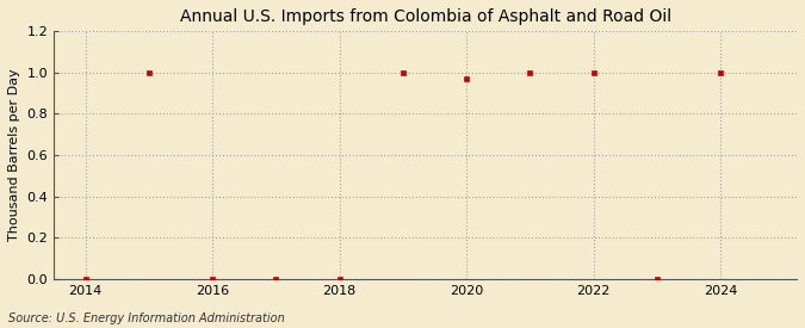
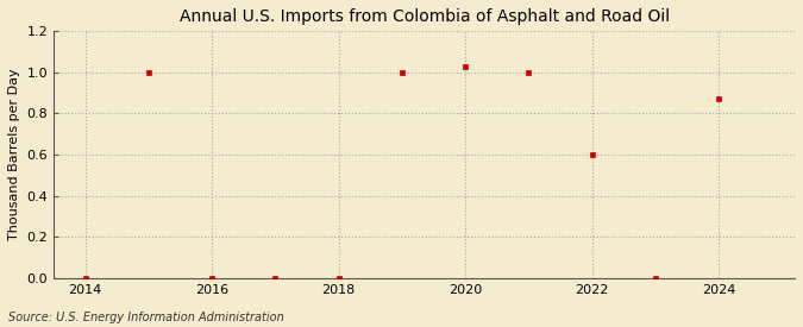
2020: 0.97 -> 1.03
2022: 1.00 -> 0.60
2024: 1.00 -> 0.87
